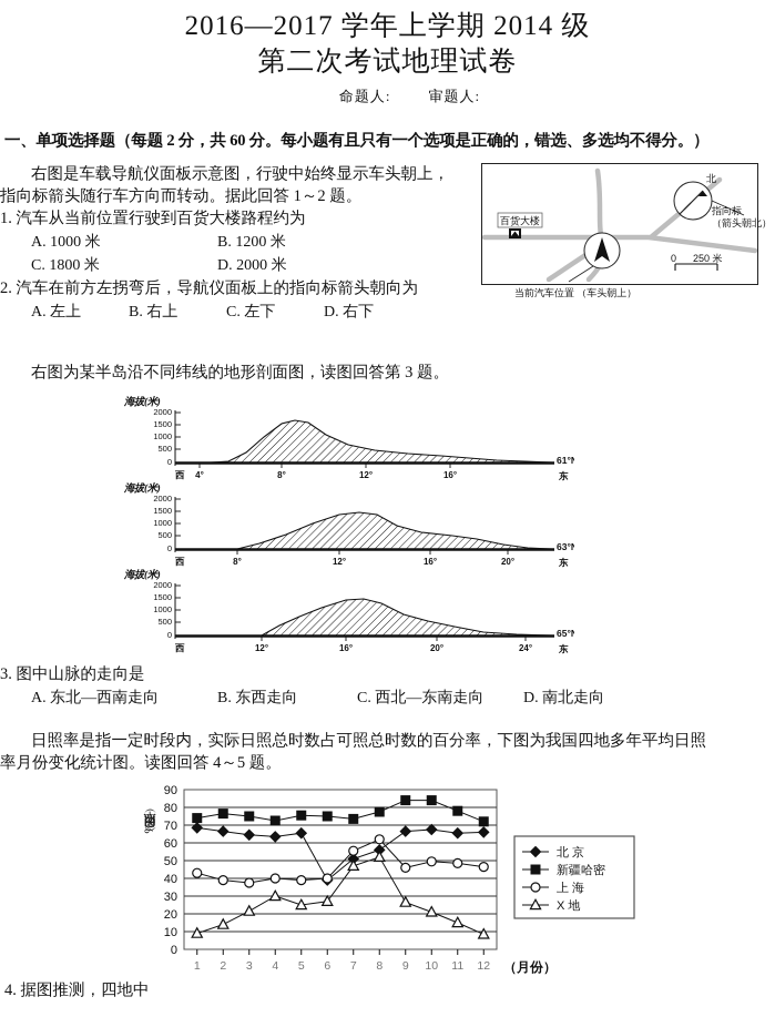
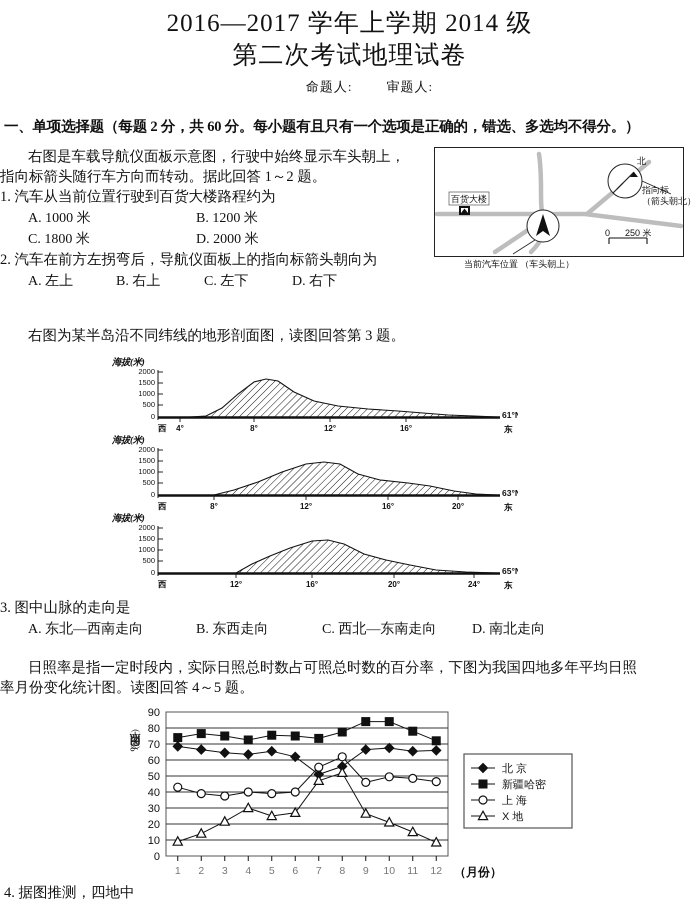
北 京/6: 39 -> 62
